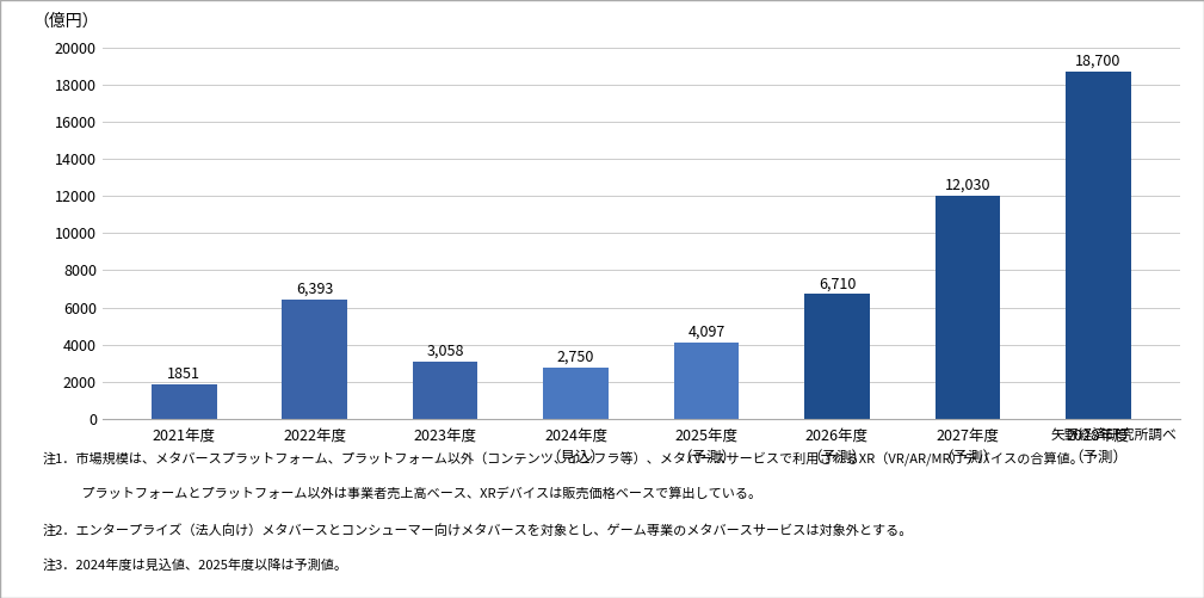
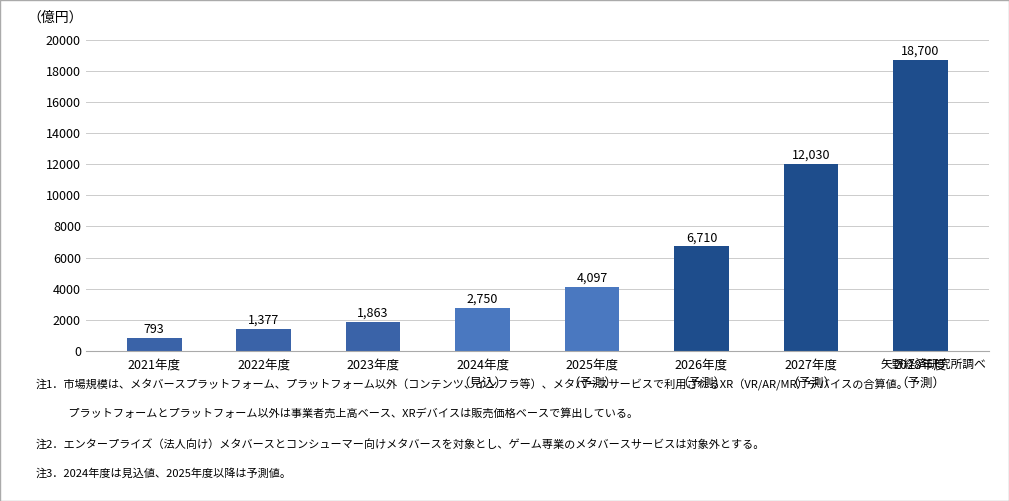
2021年度: 1851 -> 793
2022年度: 6,393 -> 1,377
2023年度: 3,058 -> 1,863
